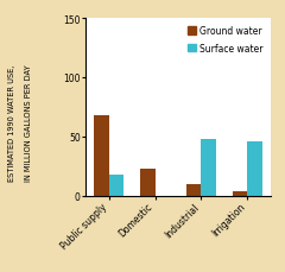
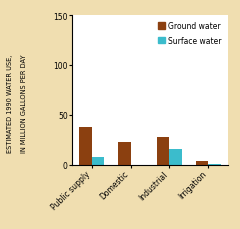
Ground water/Public supply: 68 -> 38
Surface water/Public supply: 18 -> 8
Ground water/Industrial: 10 -> 28
Surface water/Industrial: 48 -> 16
Surface water/Irrigation: 46 -> 1
